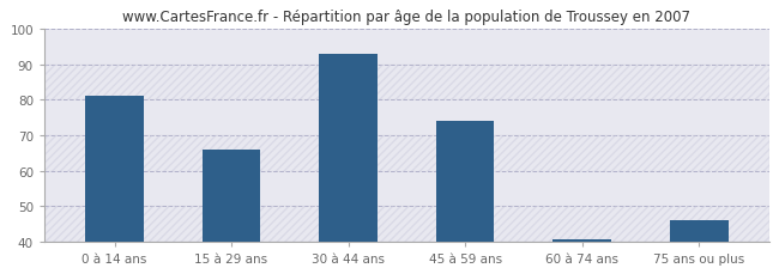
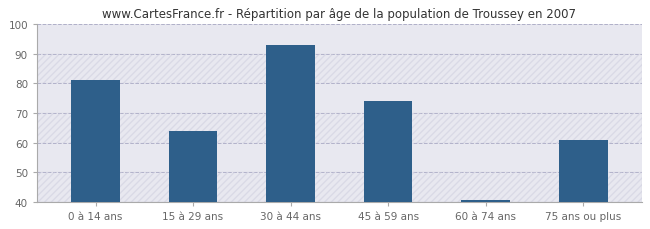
15 à 29 ans: 66.0 -> 64.0
75 ans ou plus: 46.0 -> 61.0
